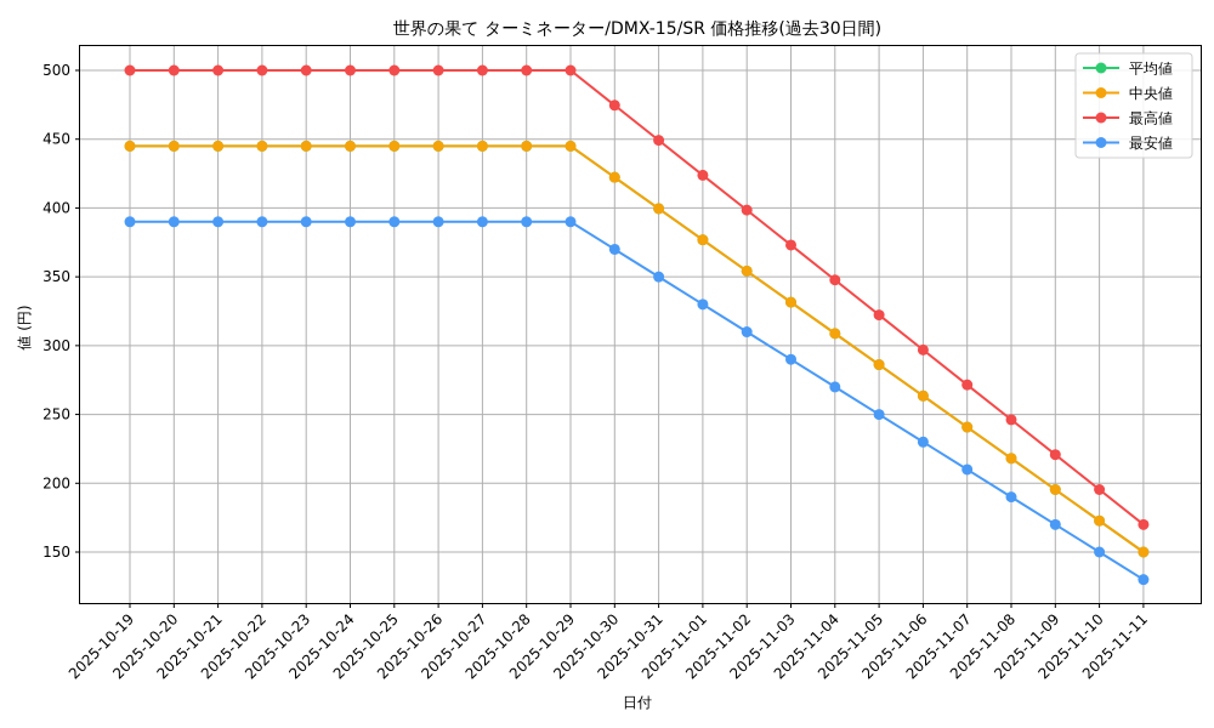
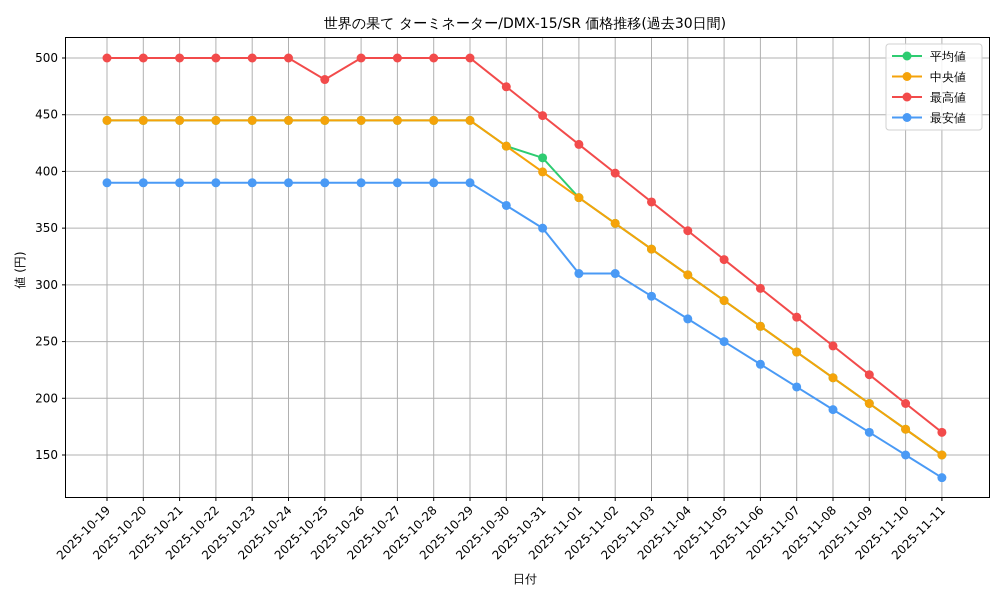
最高値/2025-10-25: 500 -> 481
平均値/2025-10-31: 400 -> 412
最安値/2025-11-01: 330 -> 310
